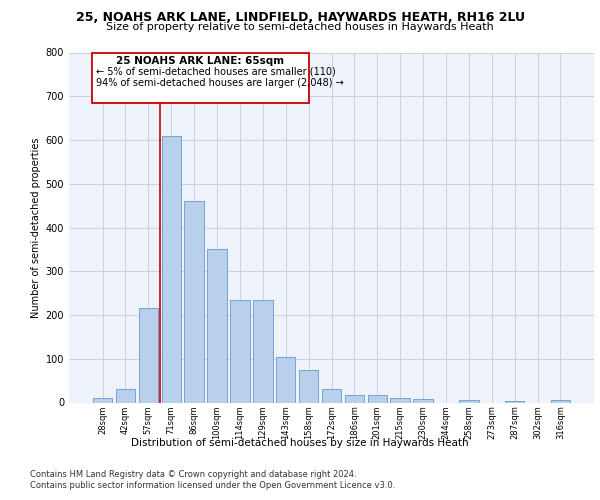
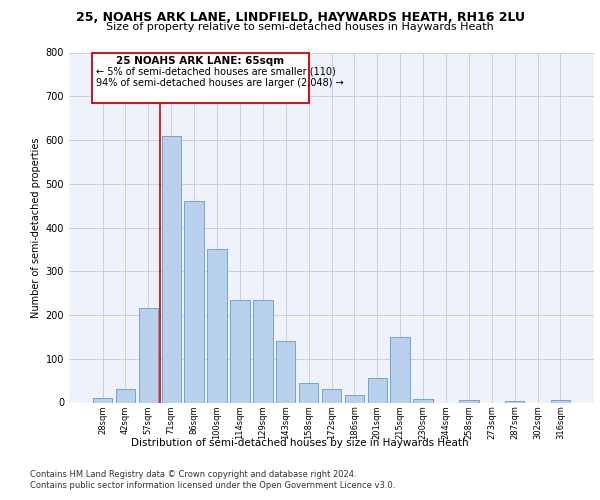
143sqm: 103 -> 140
158sqm: 75 -> 45
201sqm: 18 -> 55
215sqm: 10 -> 150
